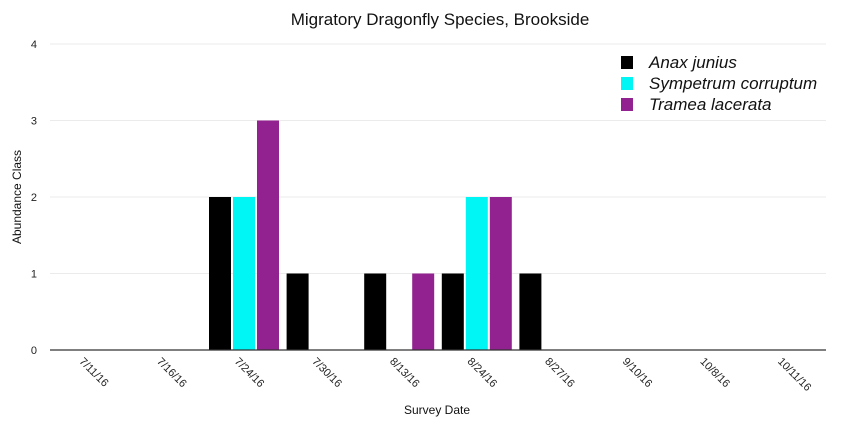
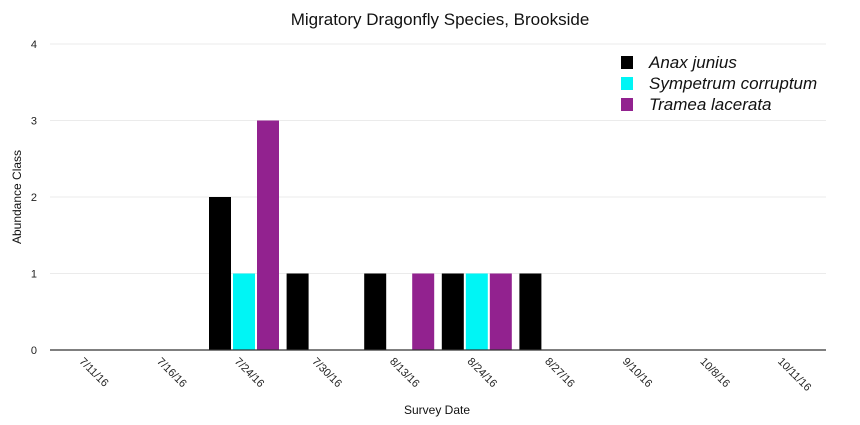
Sympetrum corruptum/7/24/16: 2 -> 1
Sympetrum corruptum/8/24/16: 2 -> 1
Tramea lacerata/8/24/16: 2 -> 1
